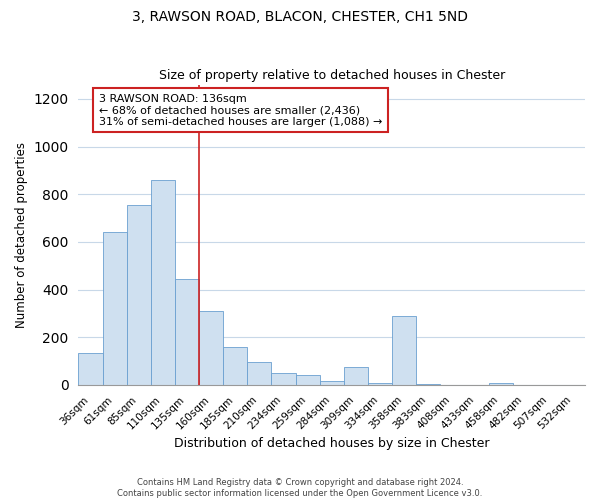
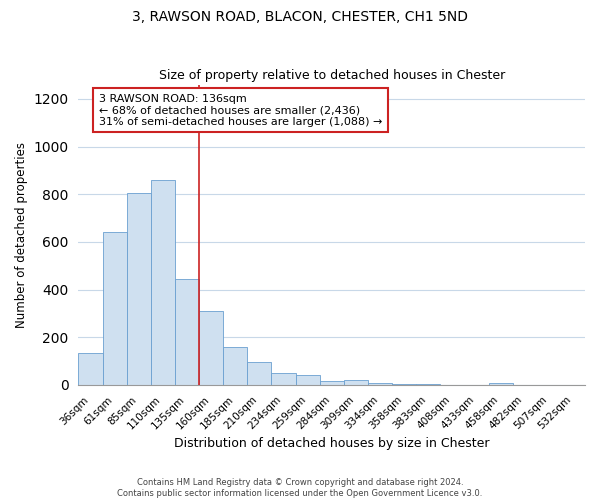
85sqm: 755 -> 805
309sqm: 75 -> 20
358sqm: 290 -> 5
